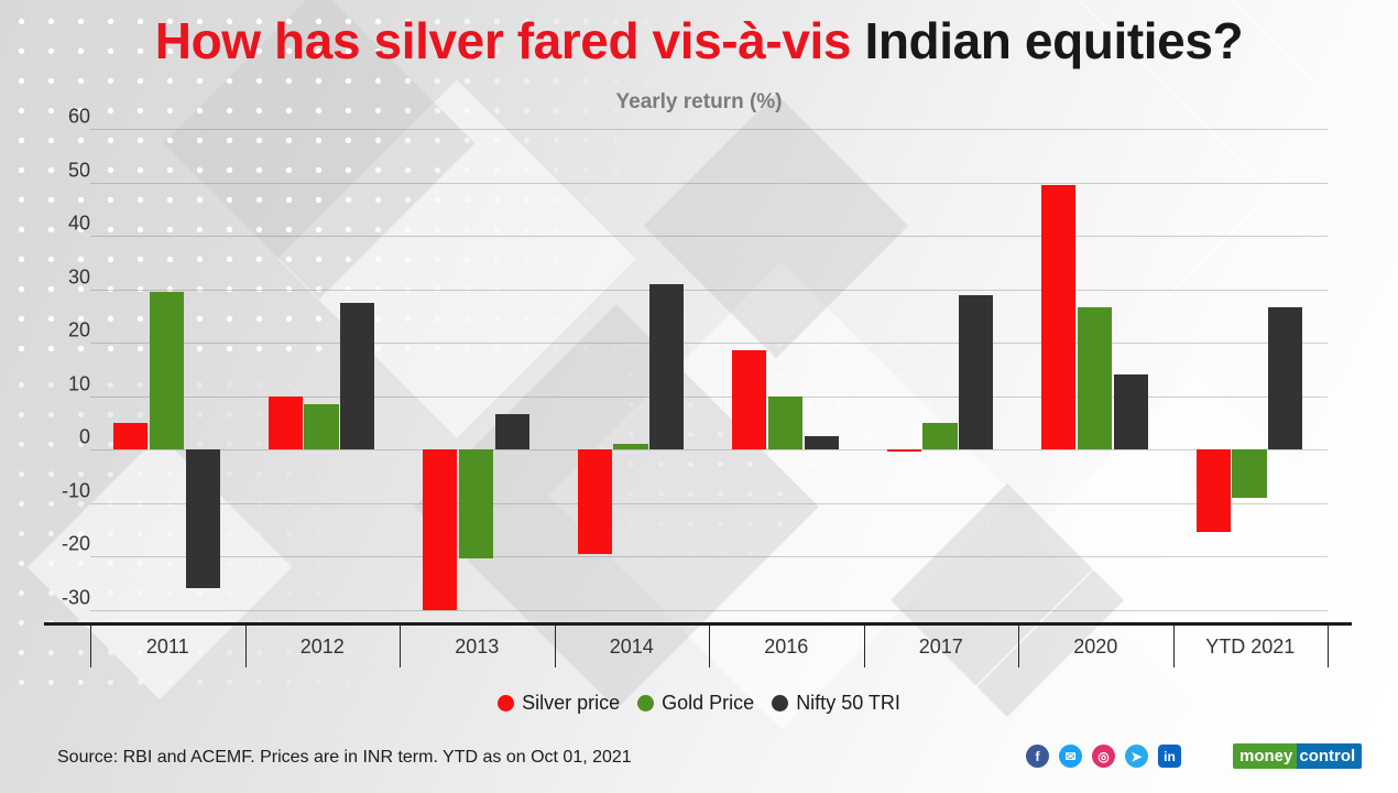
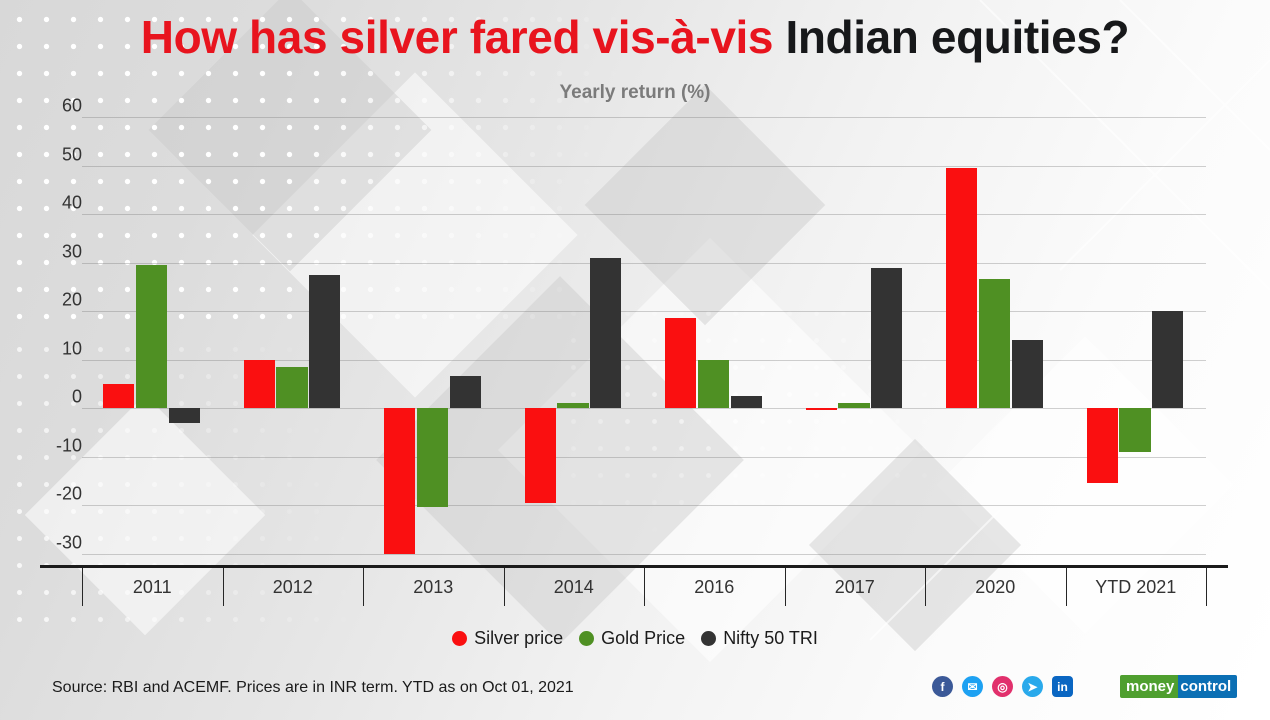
Nifty 50 TRI/2011: -26 -> -3
Gold Price/2017: 5 -> 1
Nifty 50 TRI/YTD 2021: 26 -> 20
